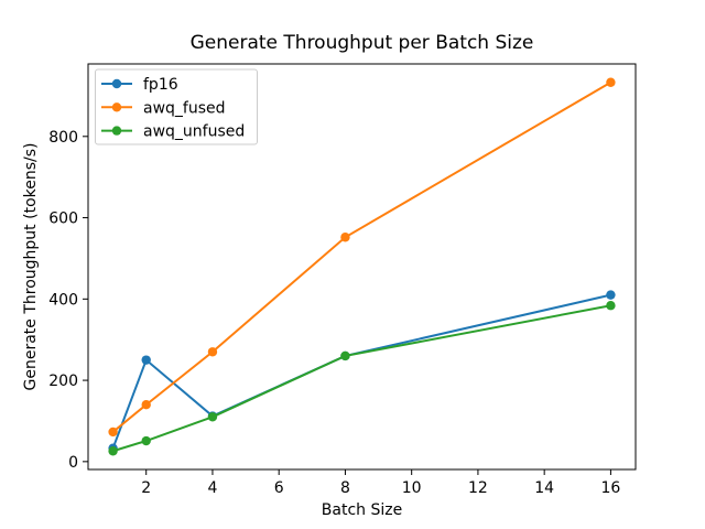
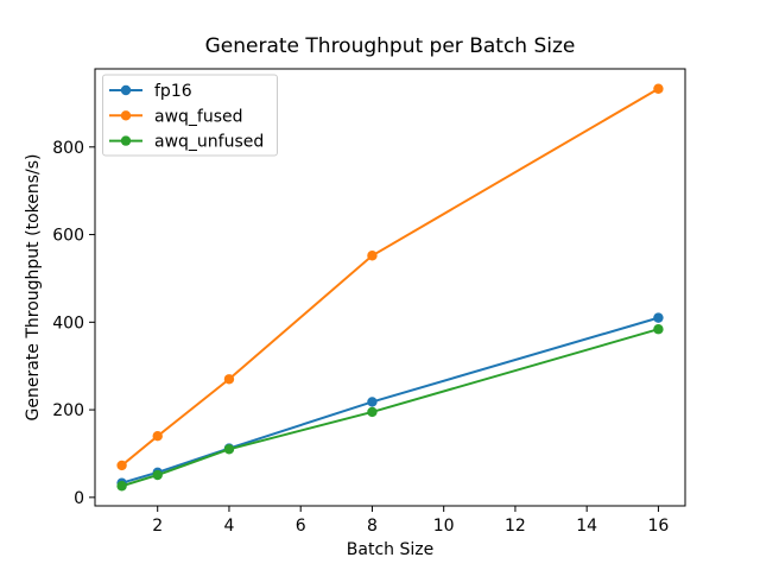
fp16/2: 250 -> 60
fp16/8: 260 -> 220
awq_unfused/8: 260 -> 200
